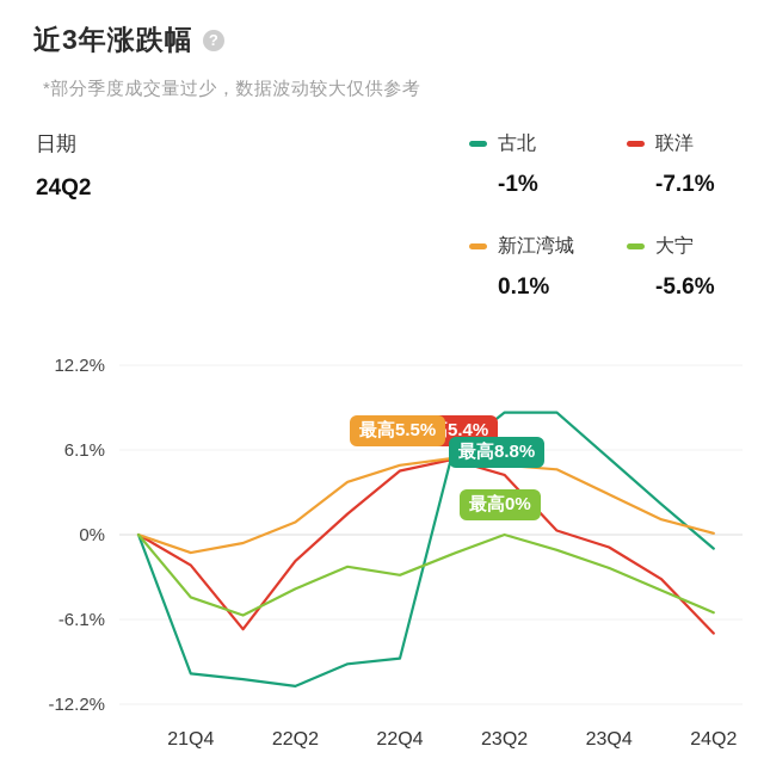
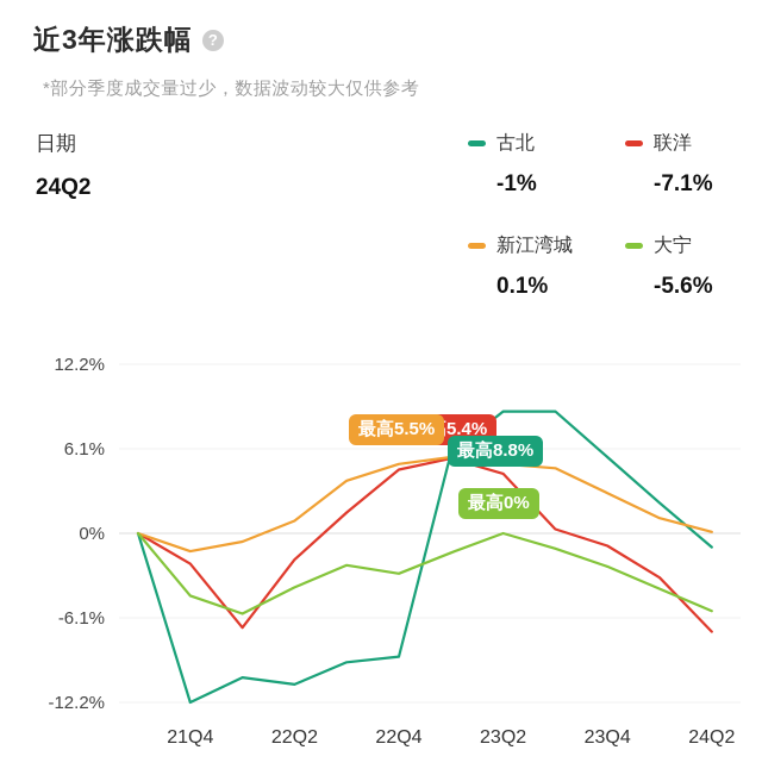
古北/21Q4: -10.0% -> -12.2%
